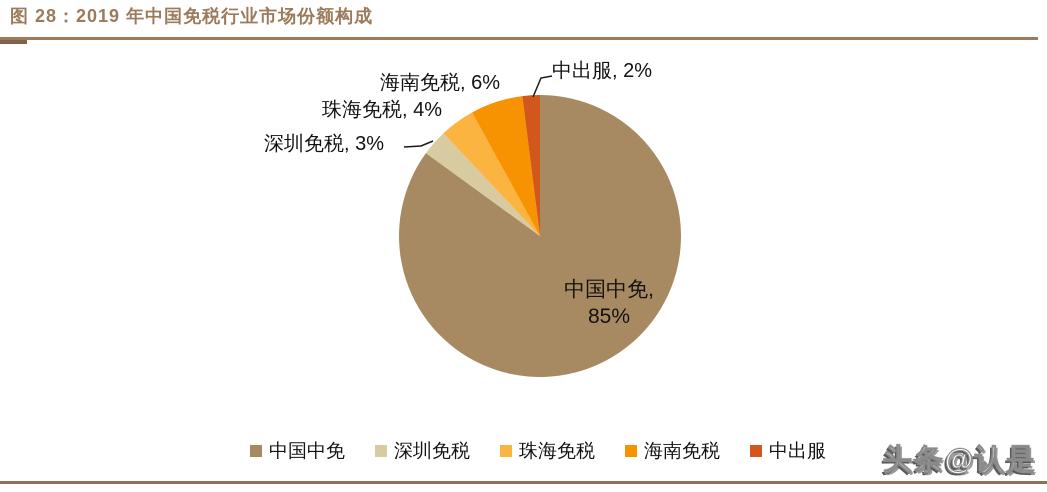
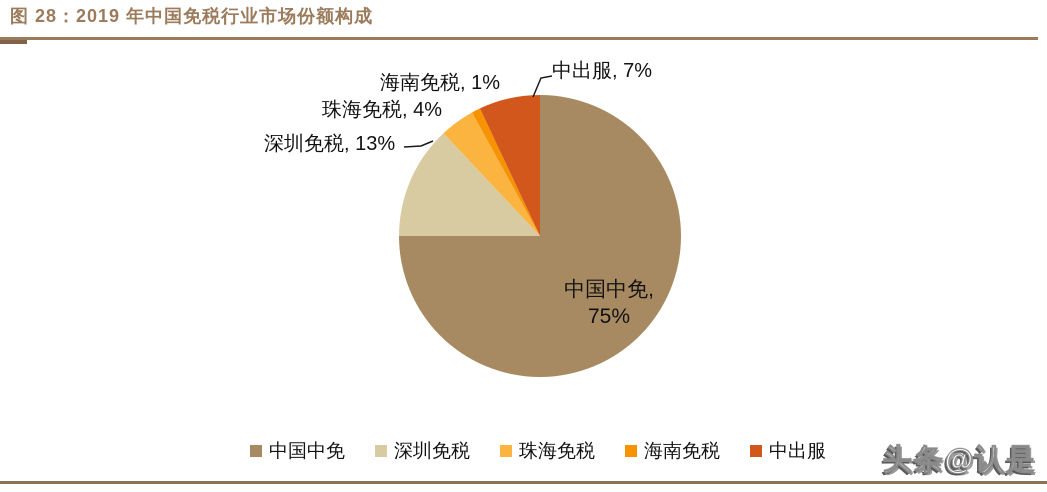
中国中免: 85% -> 75%
深圳免税: 3% -> 13%
海南免税: 6% -> 1%
中出服: 2% -> 7%
